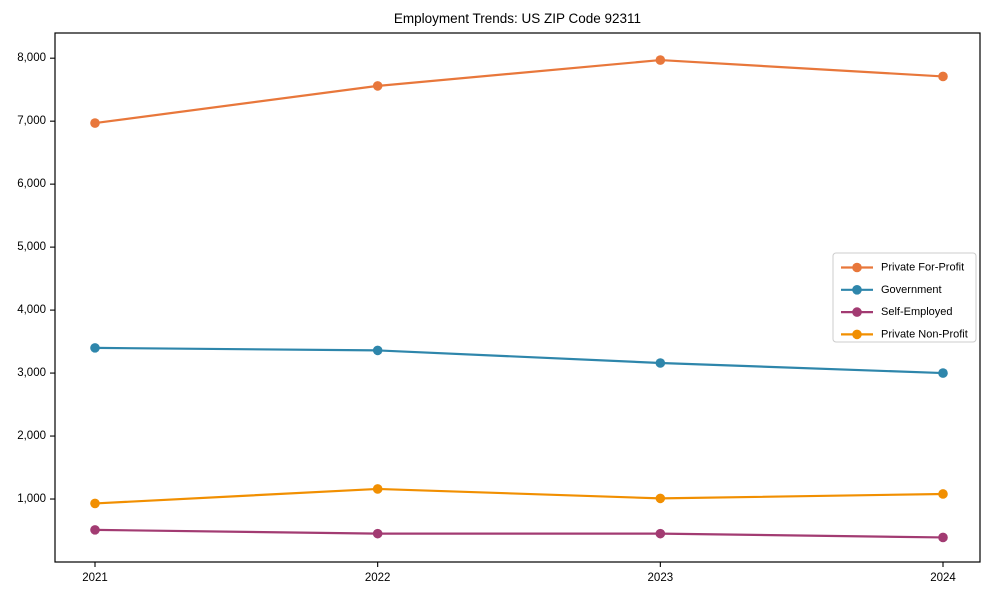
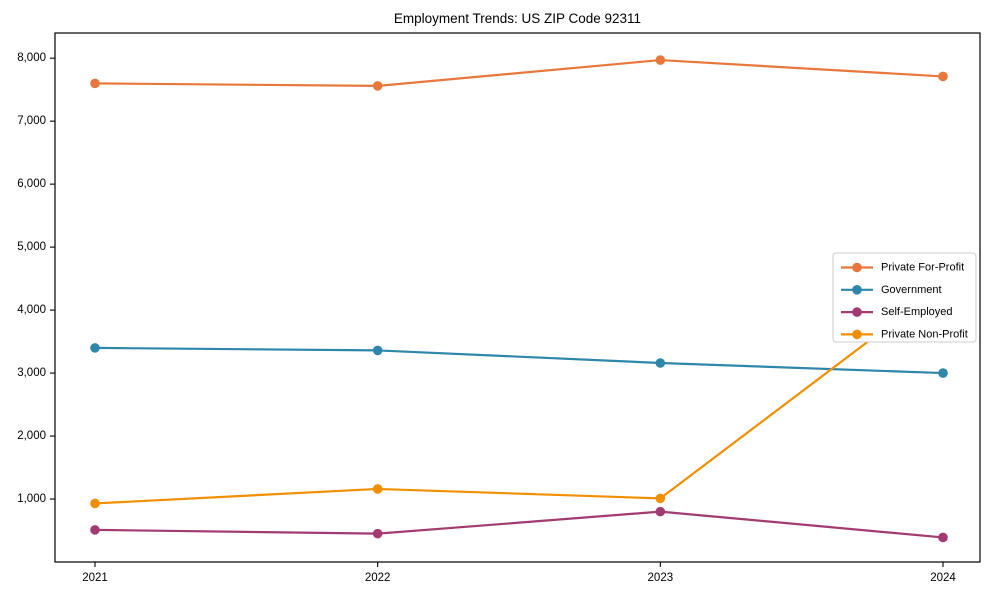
Private For-Profit/2021: 7000 -> 7600
Self-Employed/2023: 400 -> 800
Private Non-Profit/2024: 1100 -> 4400
